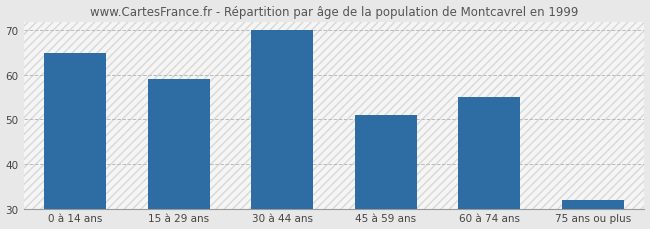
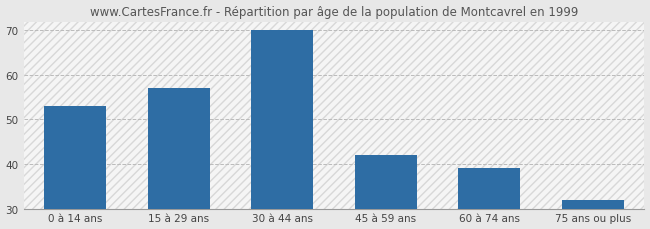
0 à 14 ans: 65 -> 53
15 à 29 ans: 59 -> 57
45 à 59 ans: 51 -> 42
60 à 74 ans: 55 -> 39
